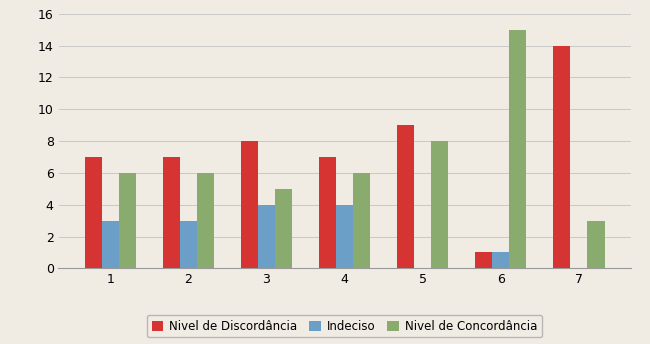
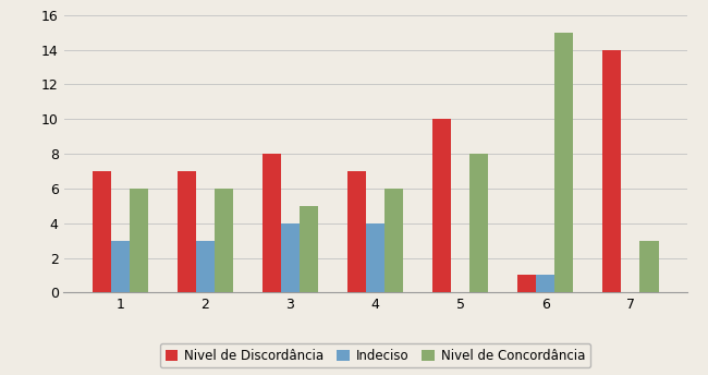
Nivel de Discordância/5: 9 -> 10
